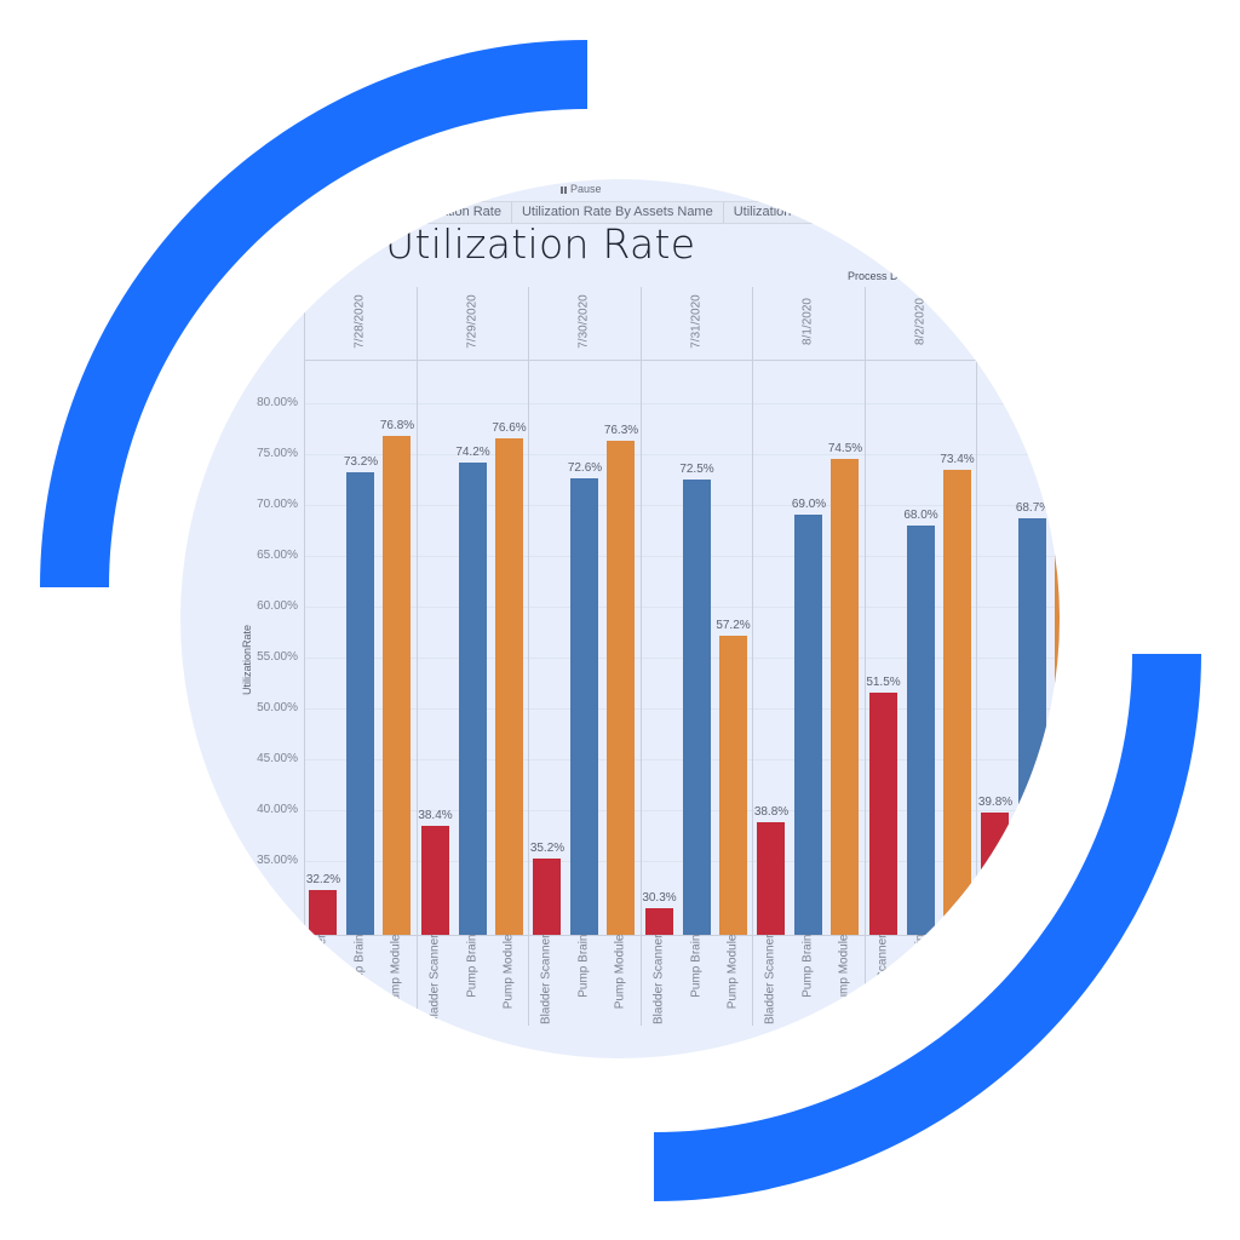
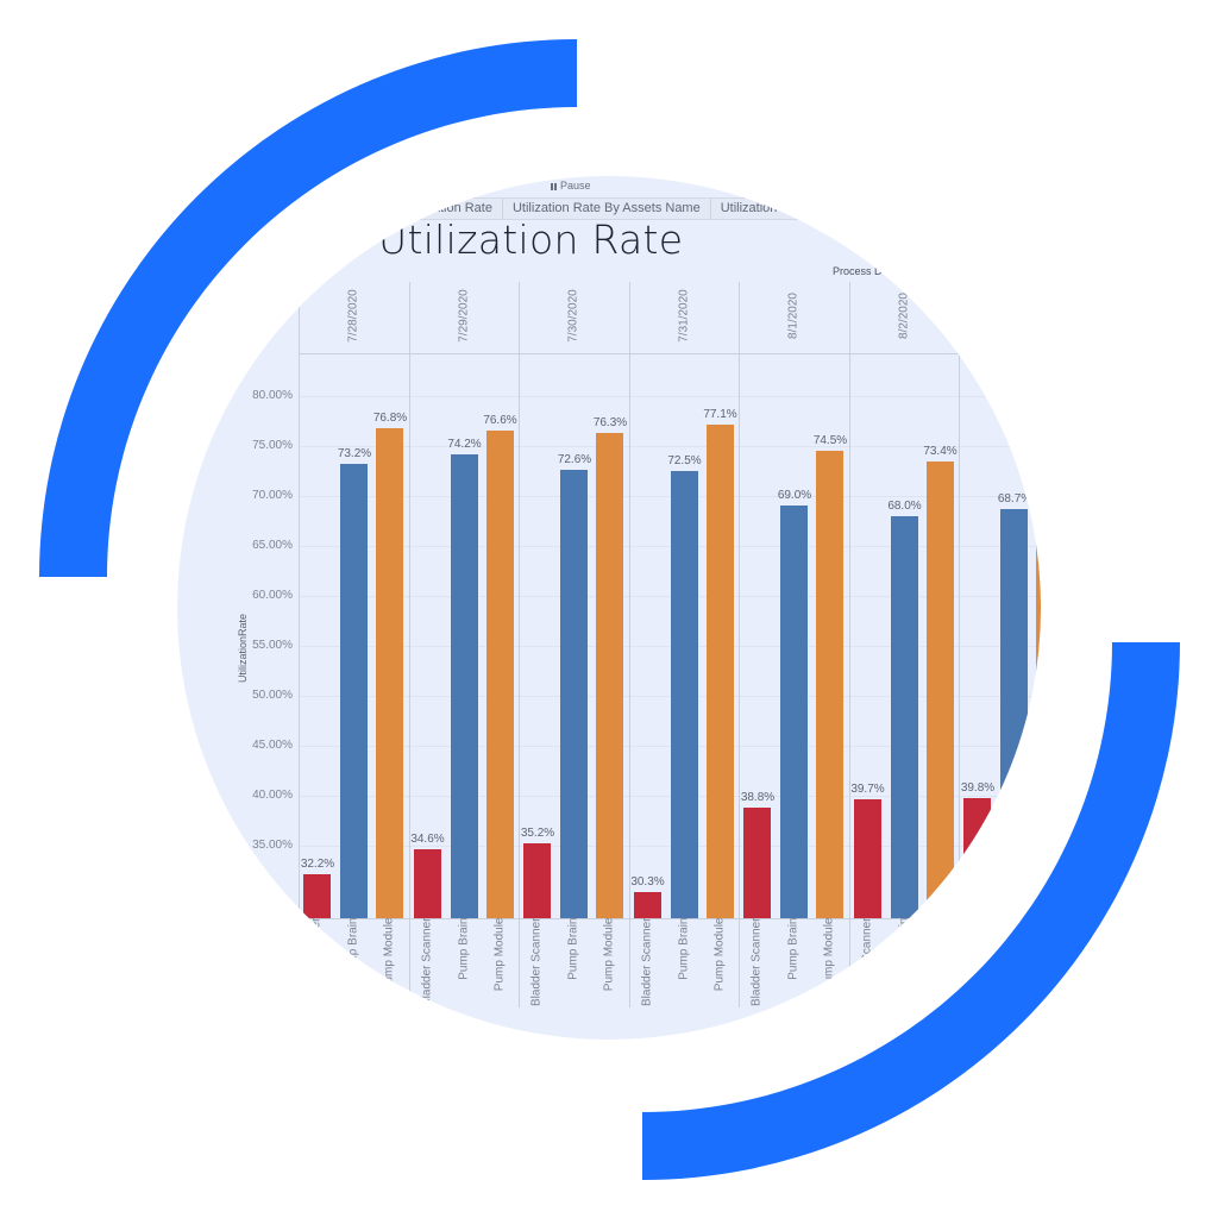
Bladder Scanner/7/29/2020: 38.4% -> 34.6%
Pump Module/7/31/2020: 57.2% -> 77.1%
Bladder Scanner/8/2/2020: 51.5% -> 39.7%
